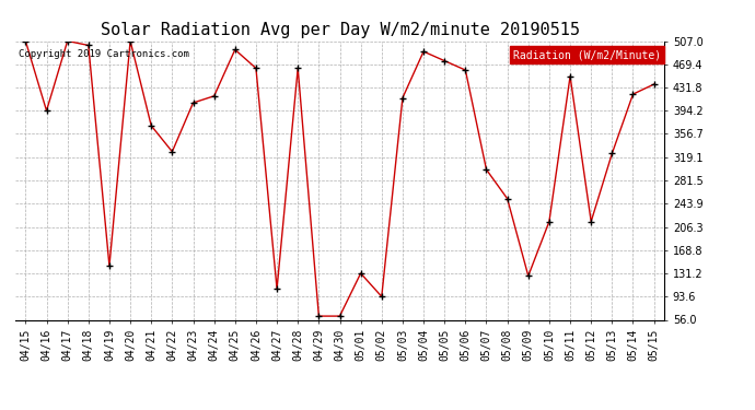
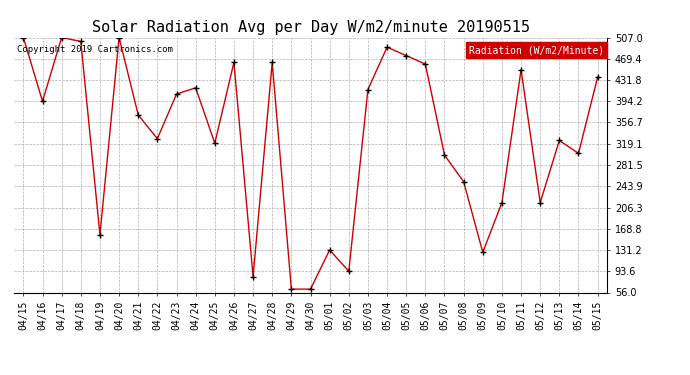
04/19: 143 -> 158
04/25: 493 -> 320
04/27: 106 -> 84
05/14: 421 -> 302
